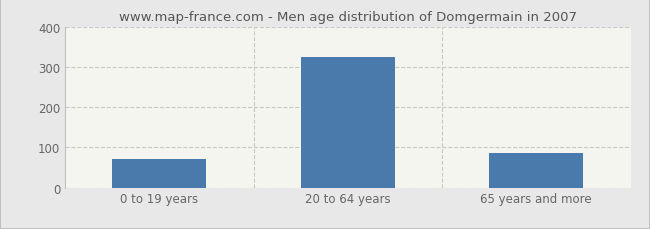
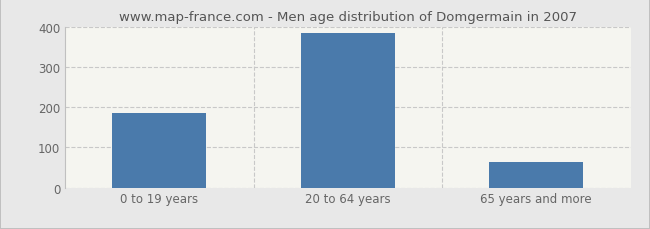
0 to 19 years: 70 -> 185
20 to 64 years: 325 -> 385
65 years and more: 85 -> 63
